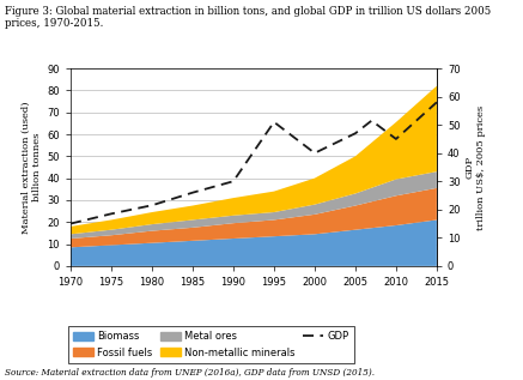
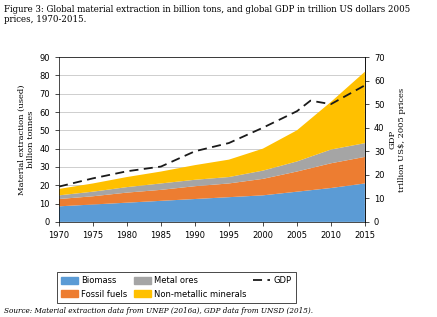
GDP/1985: 26.0 -> 23.5
GDP/1995: 51.0 -> 33.5
GDP/2010: 45.0 -> 50.0
